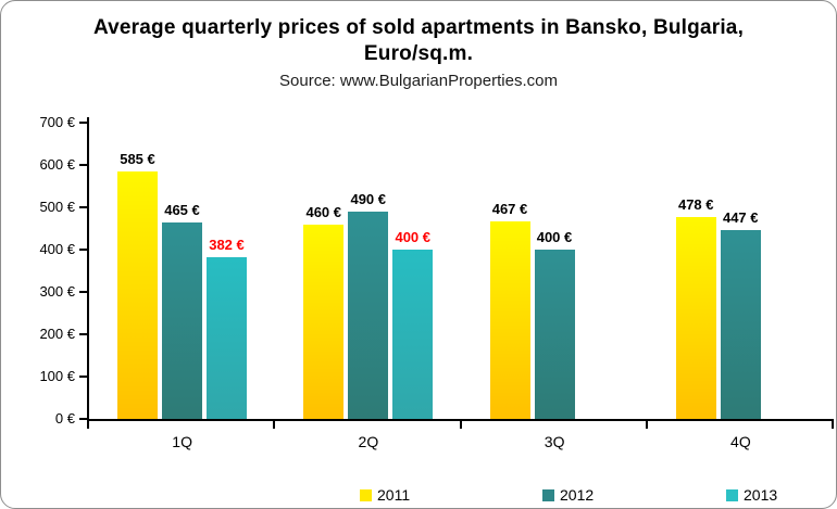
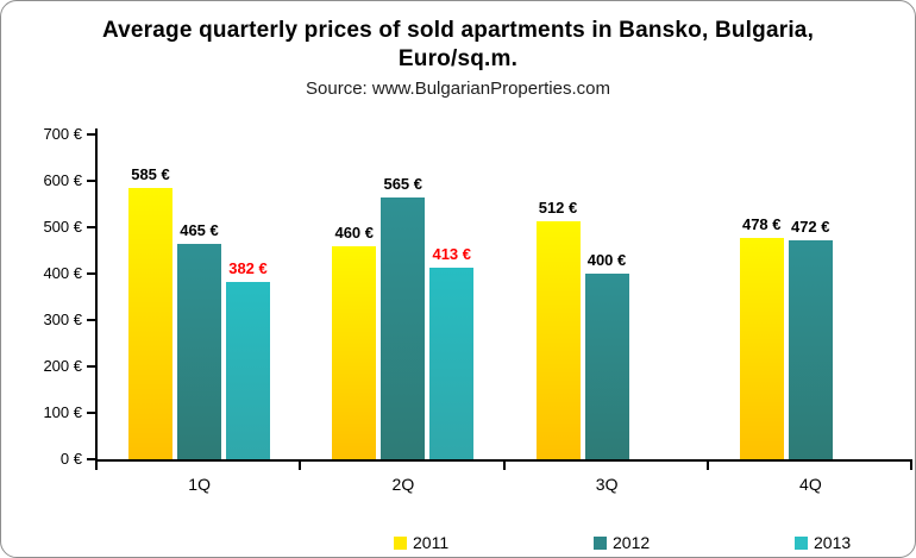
2012/2Q: 490 -> 565
2013/2Q: 400 -> 413
2011/3Q: 467 -> 512
2012/4Q: 447 -> 472
